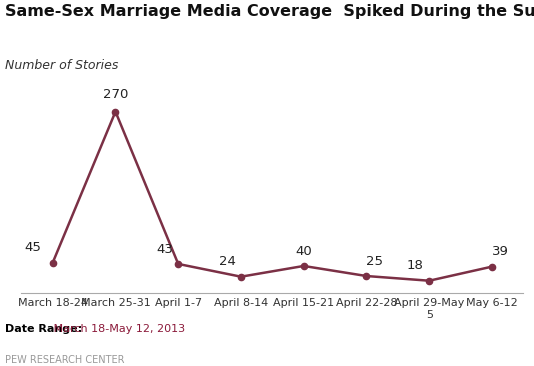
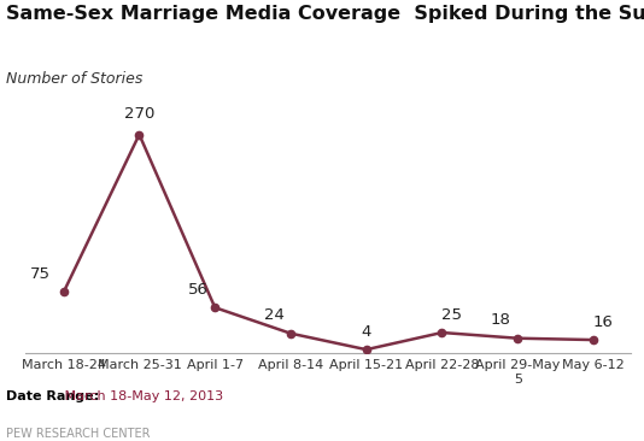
March 18-24: 45 -> 75
April 1-7: 43 -> 56
April 15-21: 40 -> 4
May 6-12: 39 -> 16
